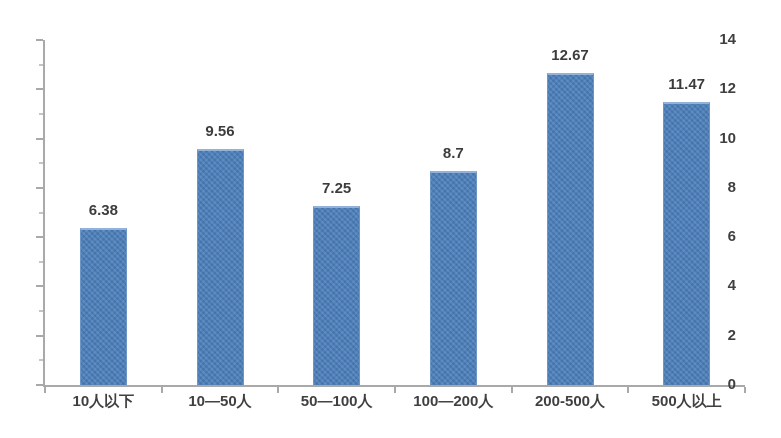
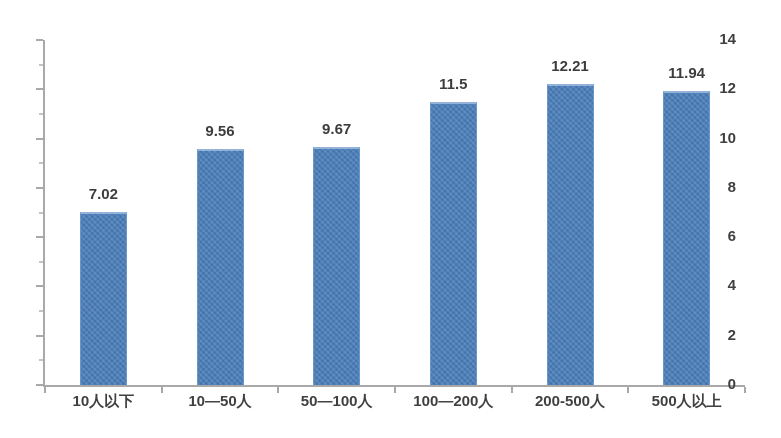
10人以下: 6.38 -> 7.02
50—100人: 7.25 -> 9.67
100—200人: 8.7 -> 11.5
200-500人: 12.67 -> 12.21
500人以上: 11.47 -> 11.94
